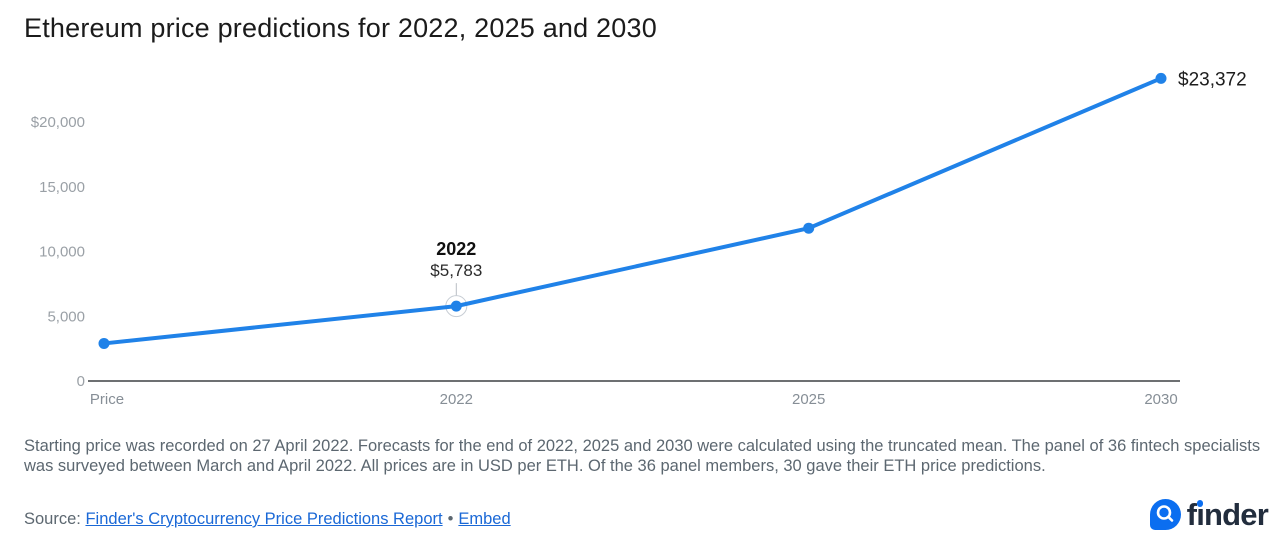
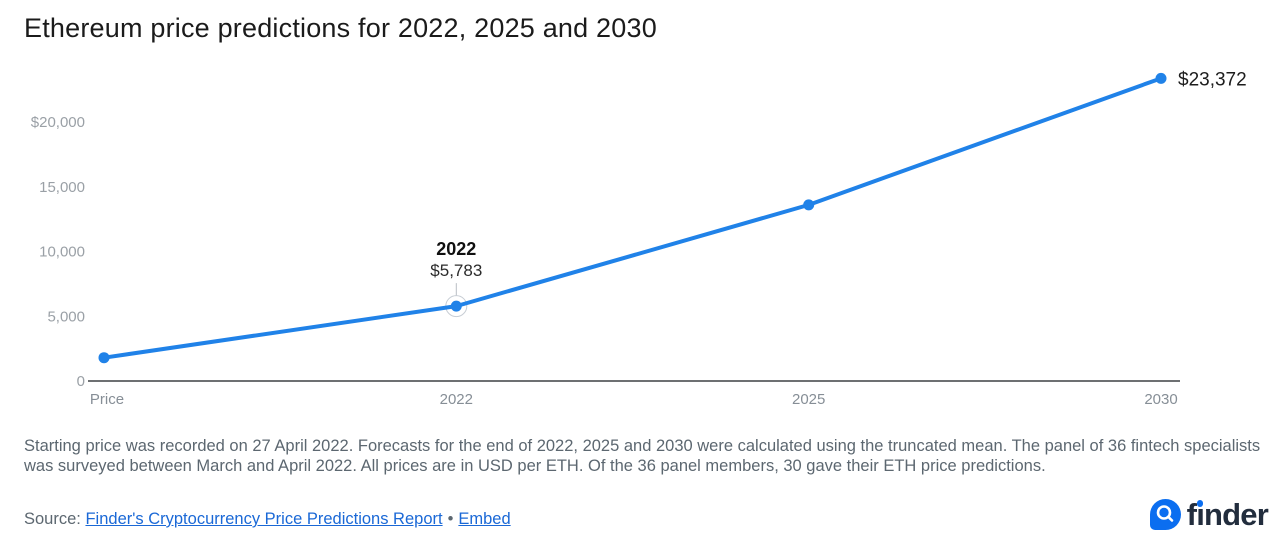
Price: $2900 -> $1800
2025: $11800 -> $13600
